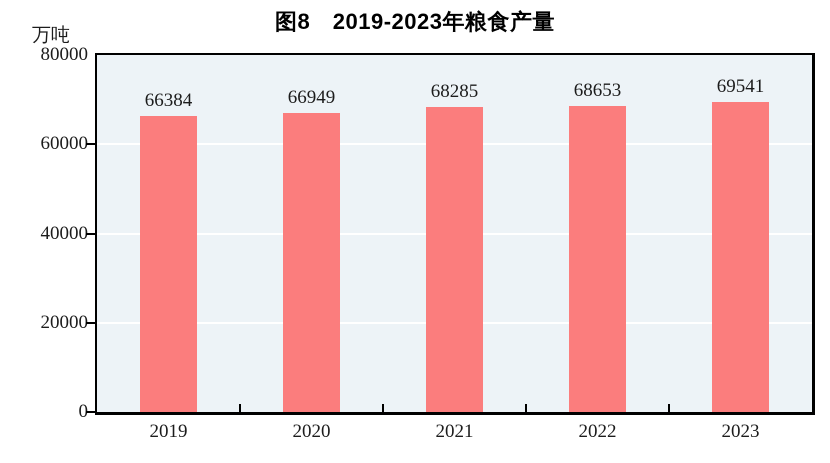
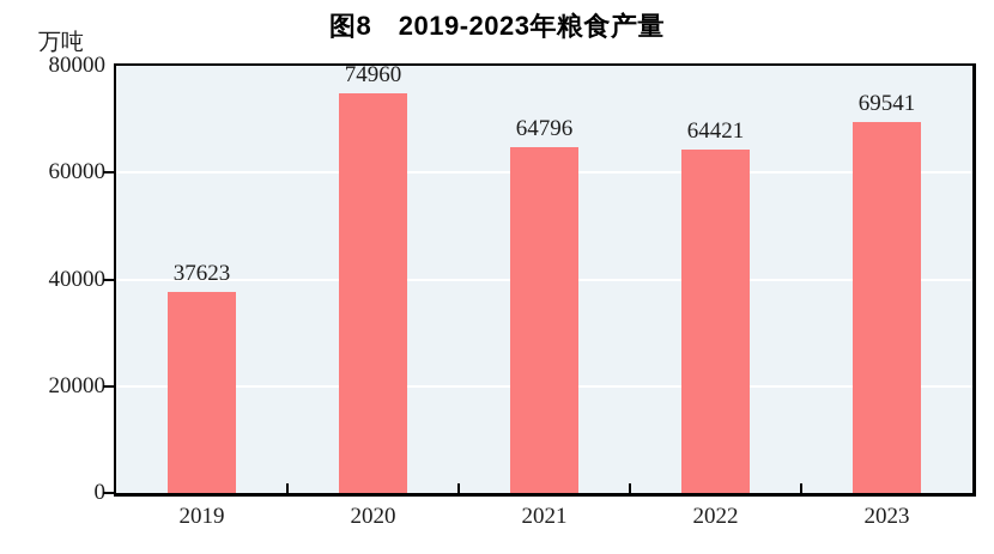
2019: 66384 -> 37623
2020: 66949 -> 74960
2021: 68285 -> 64796
2022: 68653 -> 64421
